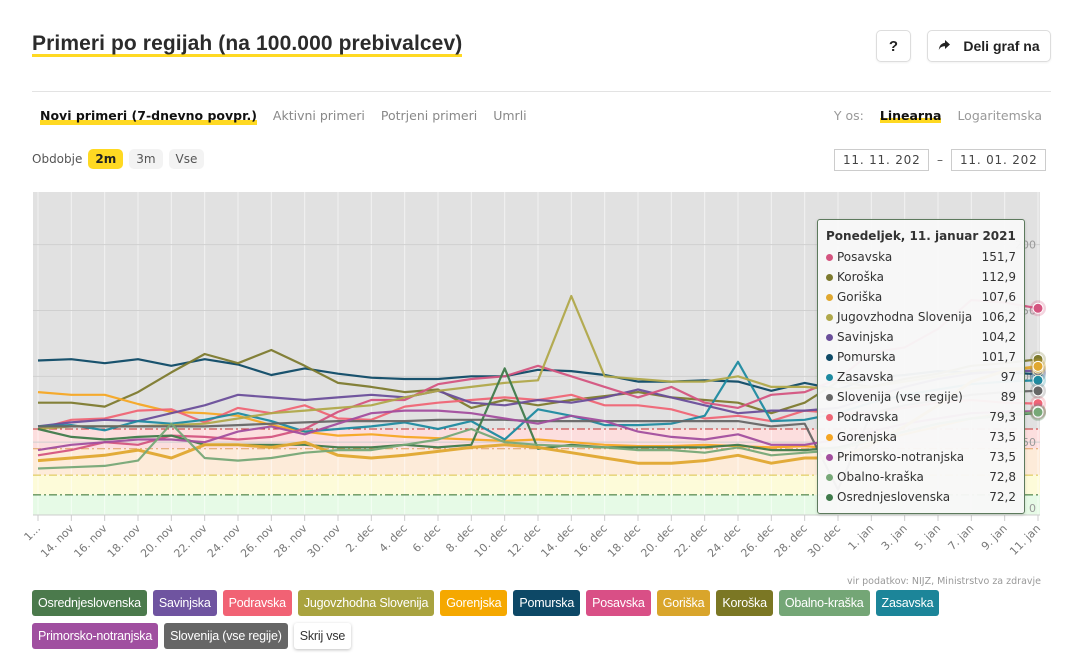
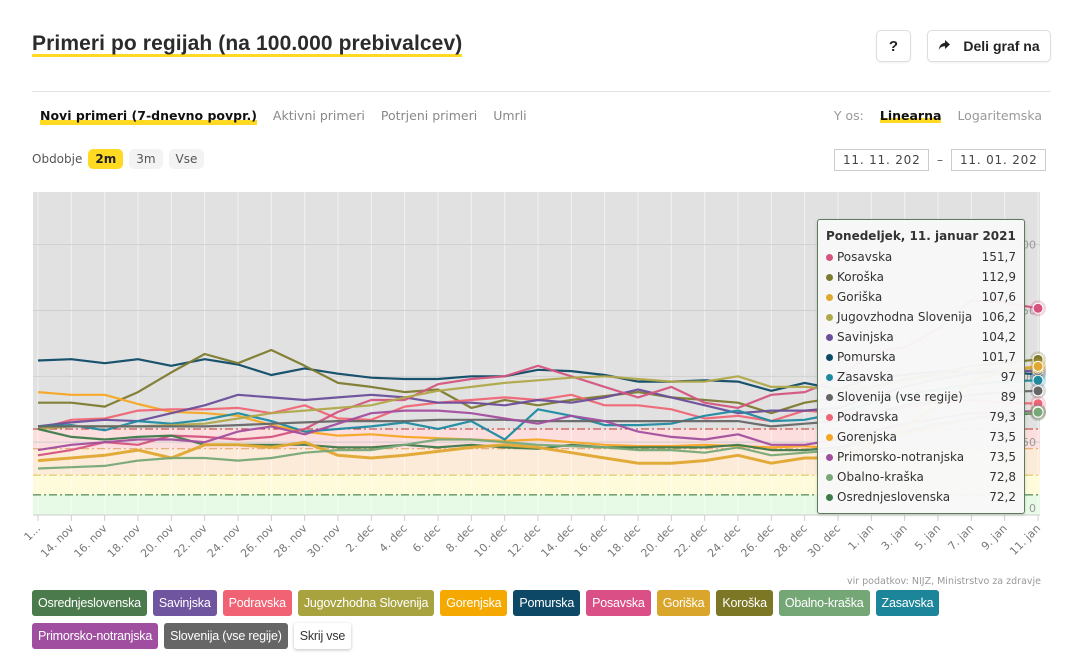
Obalno-kraška/20. nov: 64 -> 38
Podravska/22. nov: 65 -> 75
Savinjska/6. dec: 89 -> 80
Obalno-kraška/8. dec: 60 -> 52
Osrednjeslovenska/10. dec: 106 -> 46
Jugovzhodna Slovenija/14. dec: 161 -> 99
Zasavska/24. dec: 111 -> 74
Koroška/30. dec: 96 -> 84
Slovenija (vse regije)/30. dec: 14 -> 66
